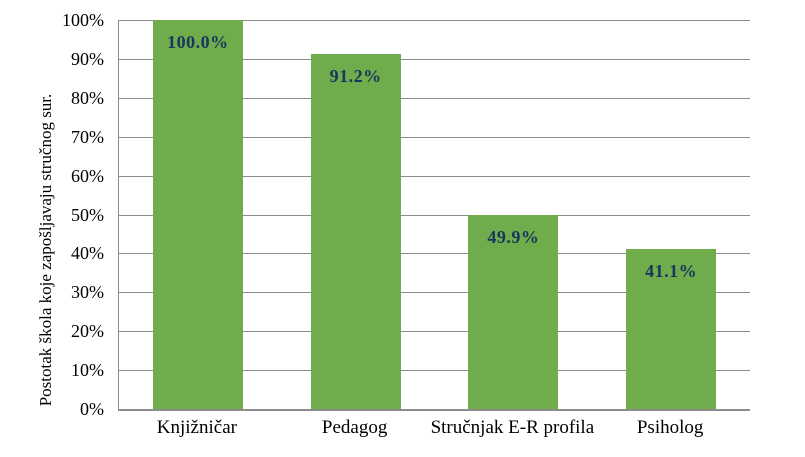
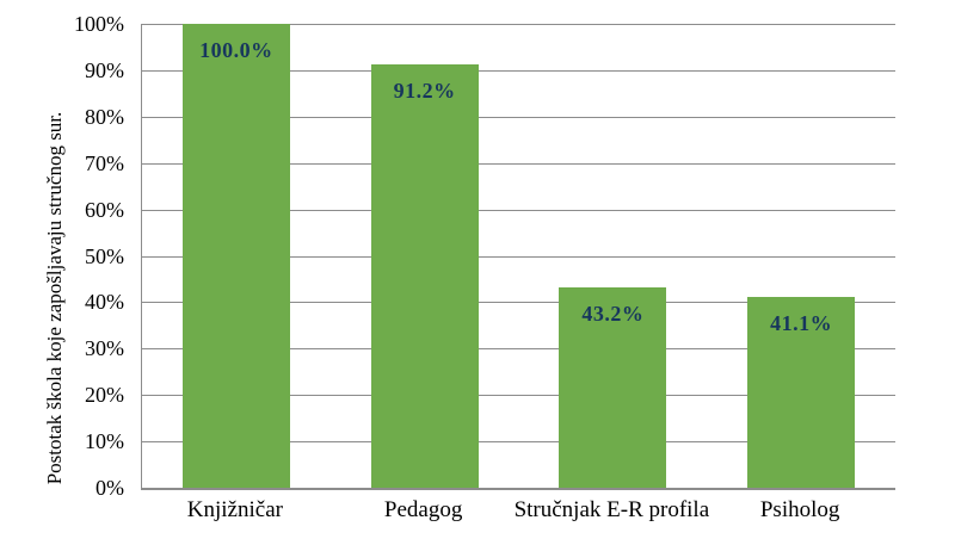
Stručnjak E-R profila: 49.9% -> 43.2%
